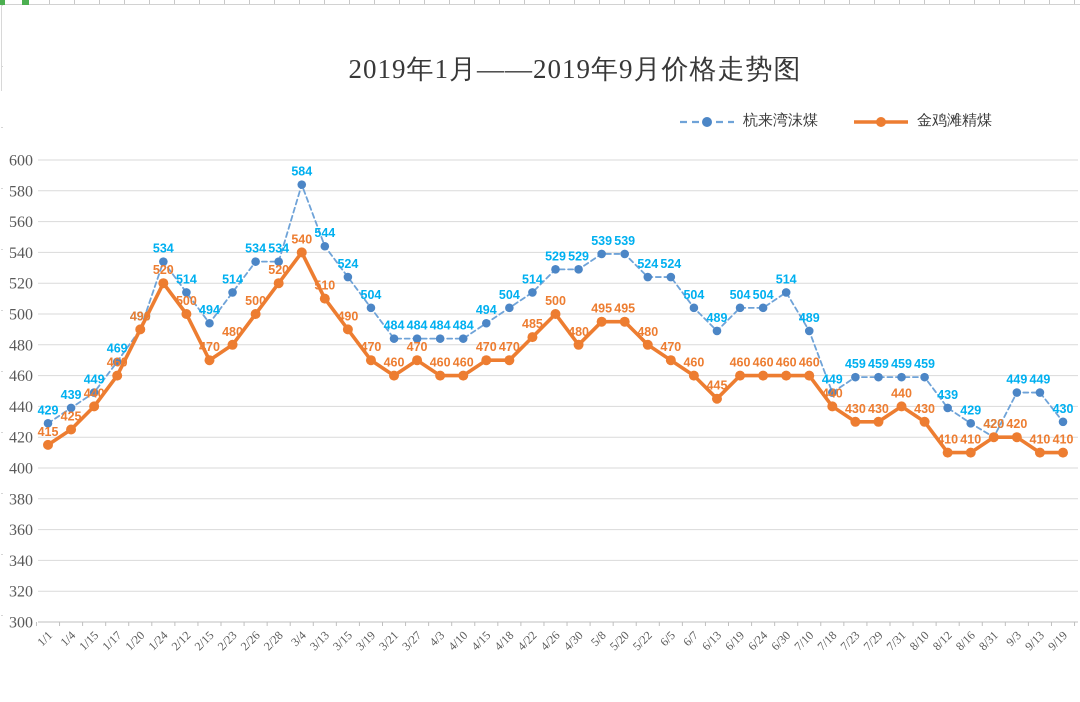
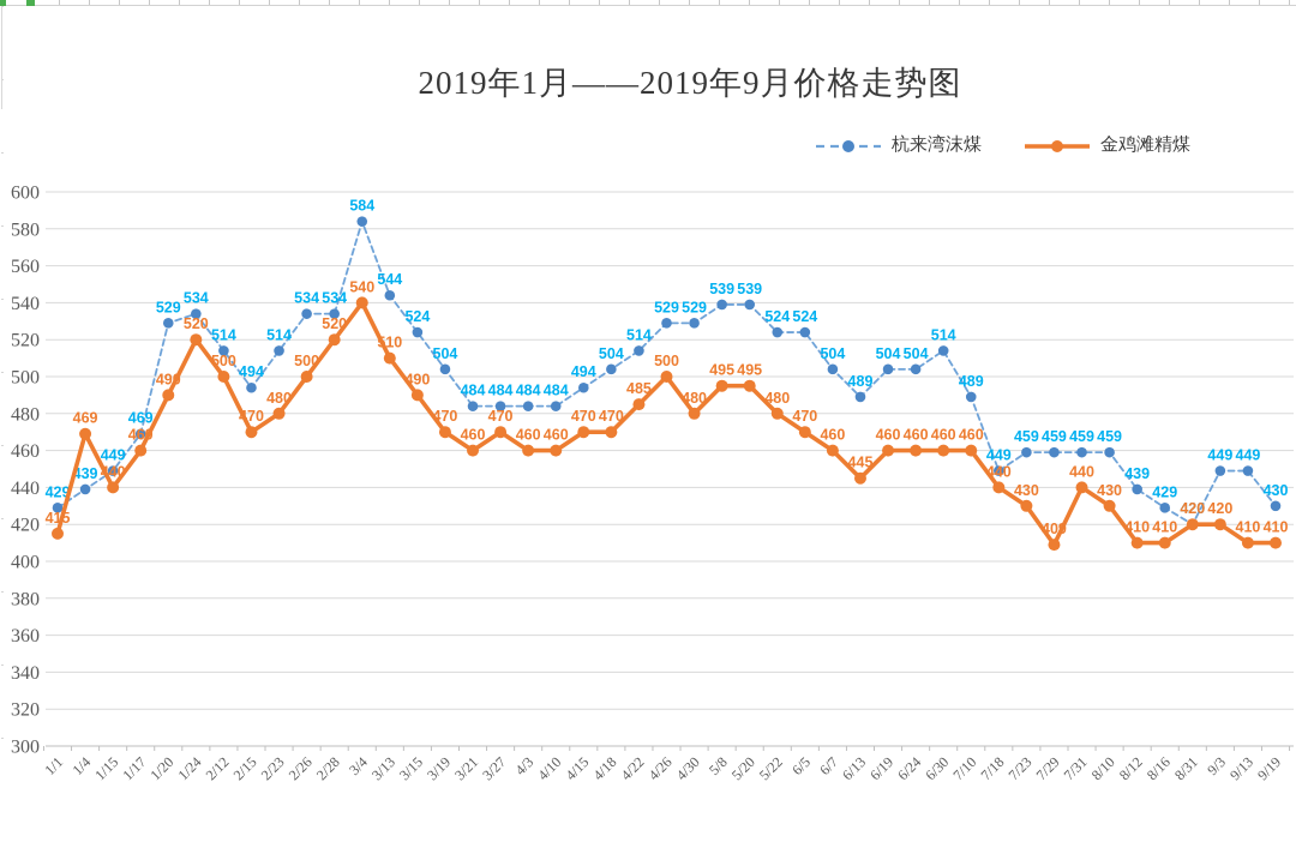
金鸡滩精煤/1/4: 425 -> 469
杭来湾沫煤/1/20: 490 -> 529
金鸡滩精煤/7/29: 430 -> 409
